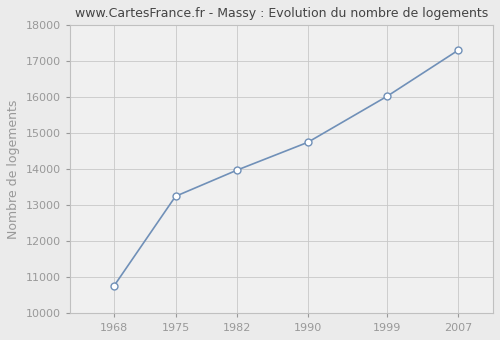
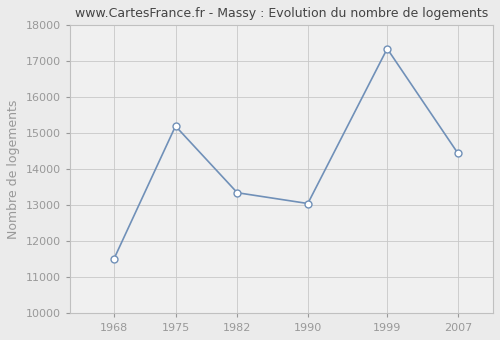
1968: 10750 -> 11500
1975: 13250 -> 15200
1982: 13980 -> 13350
1990: 14750 -> 13050
1999: 16030 -> 17350
2007: 17300 -> 14450
